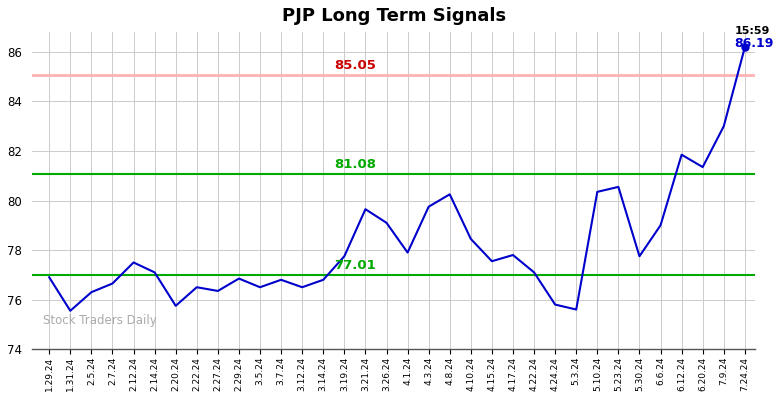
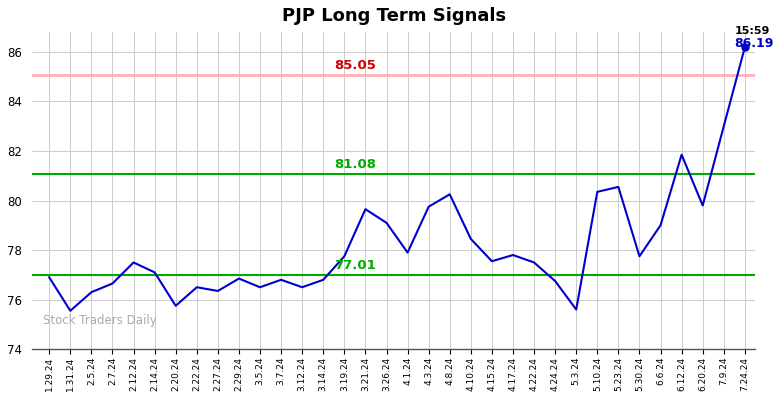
4.22.24: 77.10 -> 77.50
4.24.24: 75.80 -> 76.75
6.20.24: 81.35 -> 79.80
